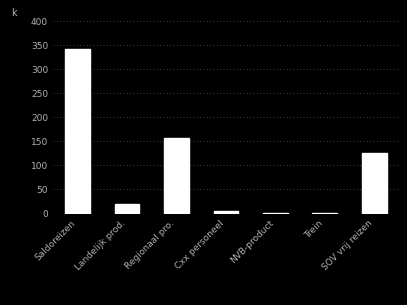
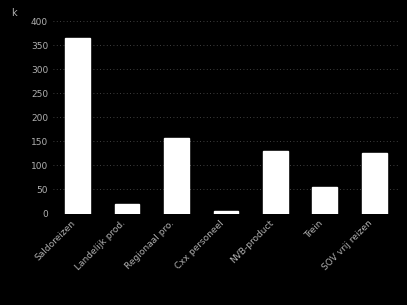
Saldoreizen: 343 -> 365
NVB-product: 2 -> 130
Trein: 2 -> 55
